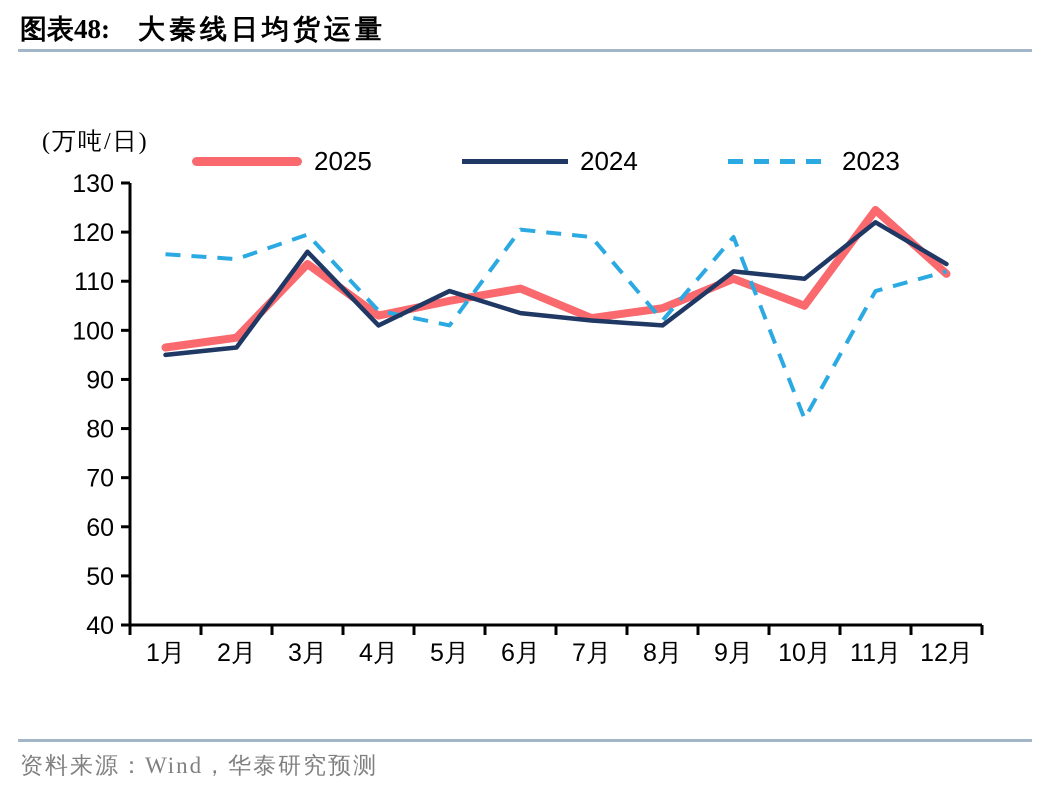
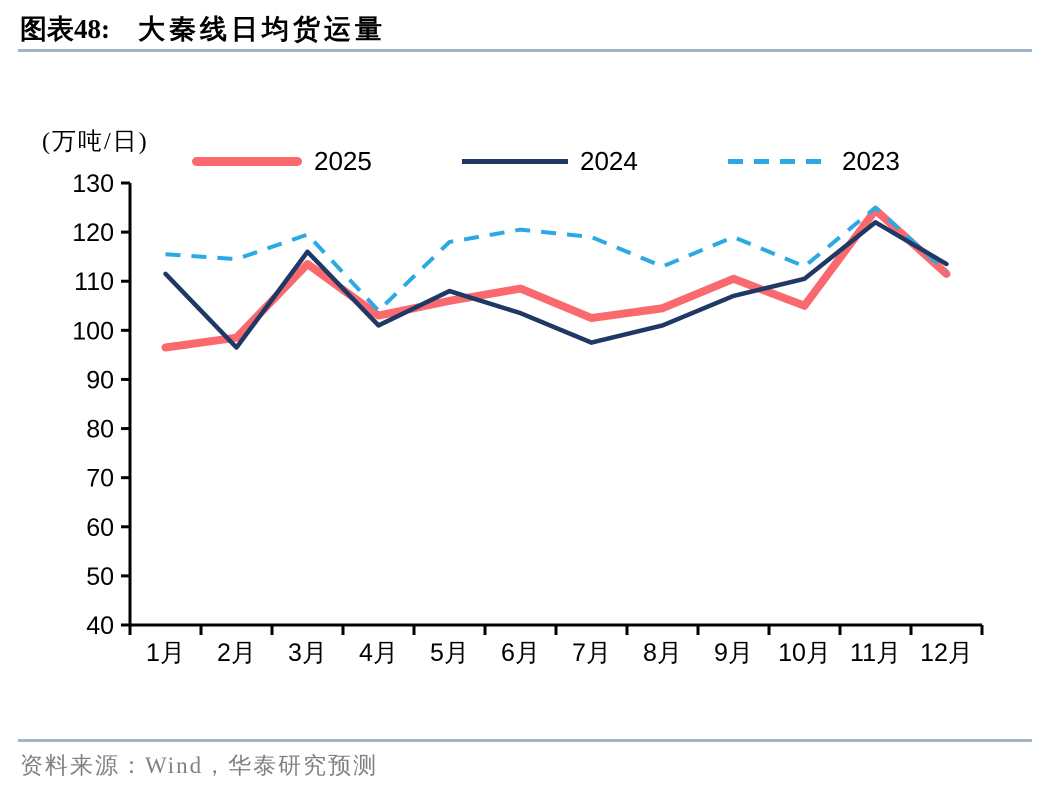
2024/1月: 95 -> 112
2023/5月: 101 -> 118
2024/7月: 102 -> 98
2023/8月: 102 -> 113
2024/9月: 112 -> 107
2023/10月: 82 -> 113
2023/11月: 108 -> 125
